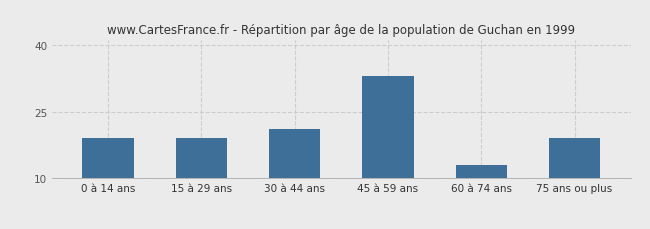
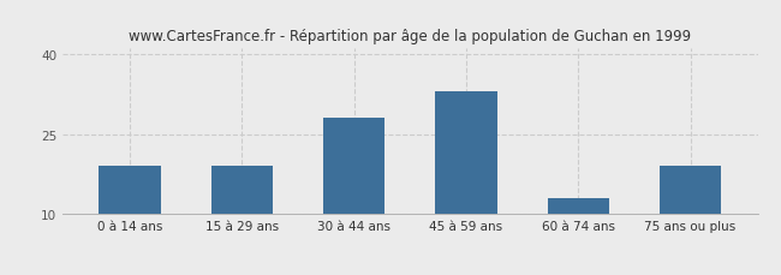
30 à 44 ans: 21 -> 28
